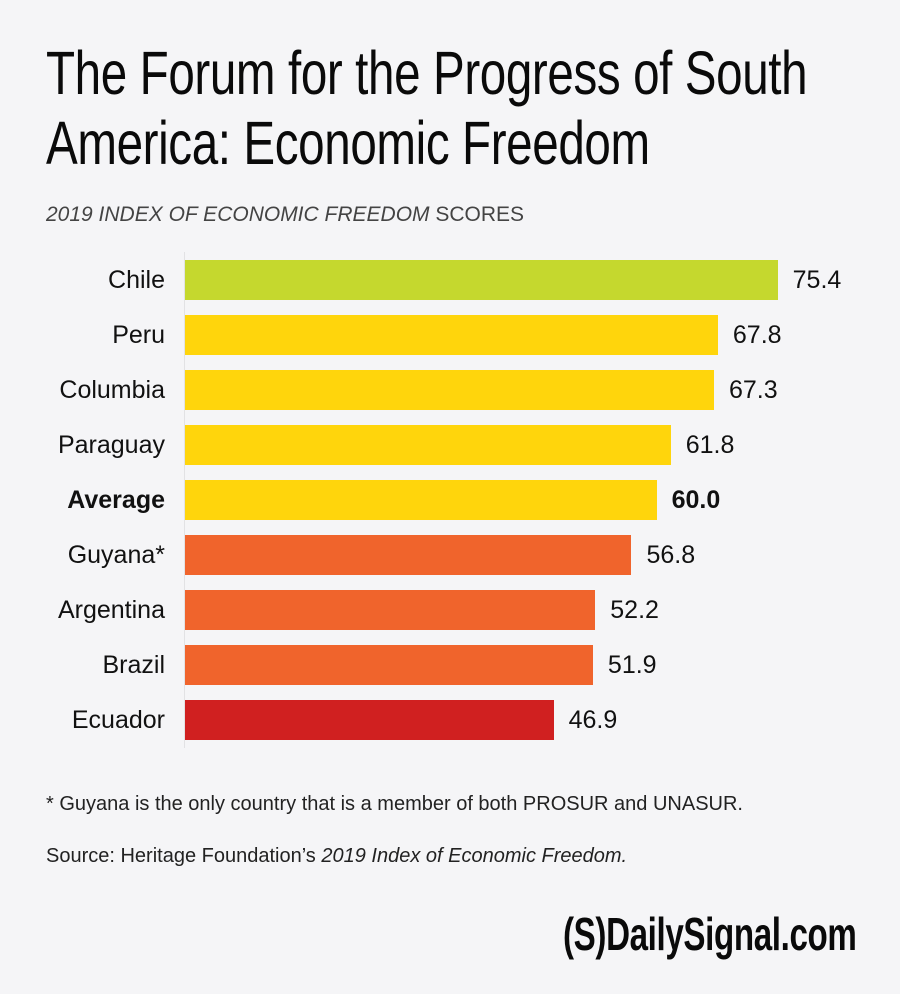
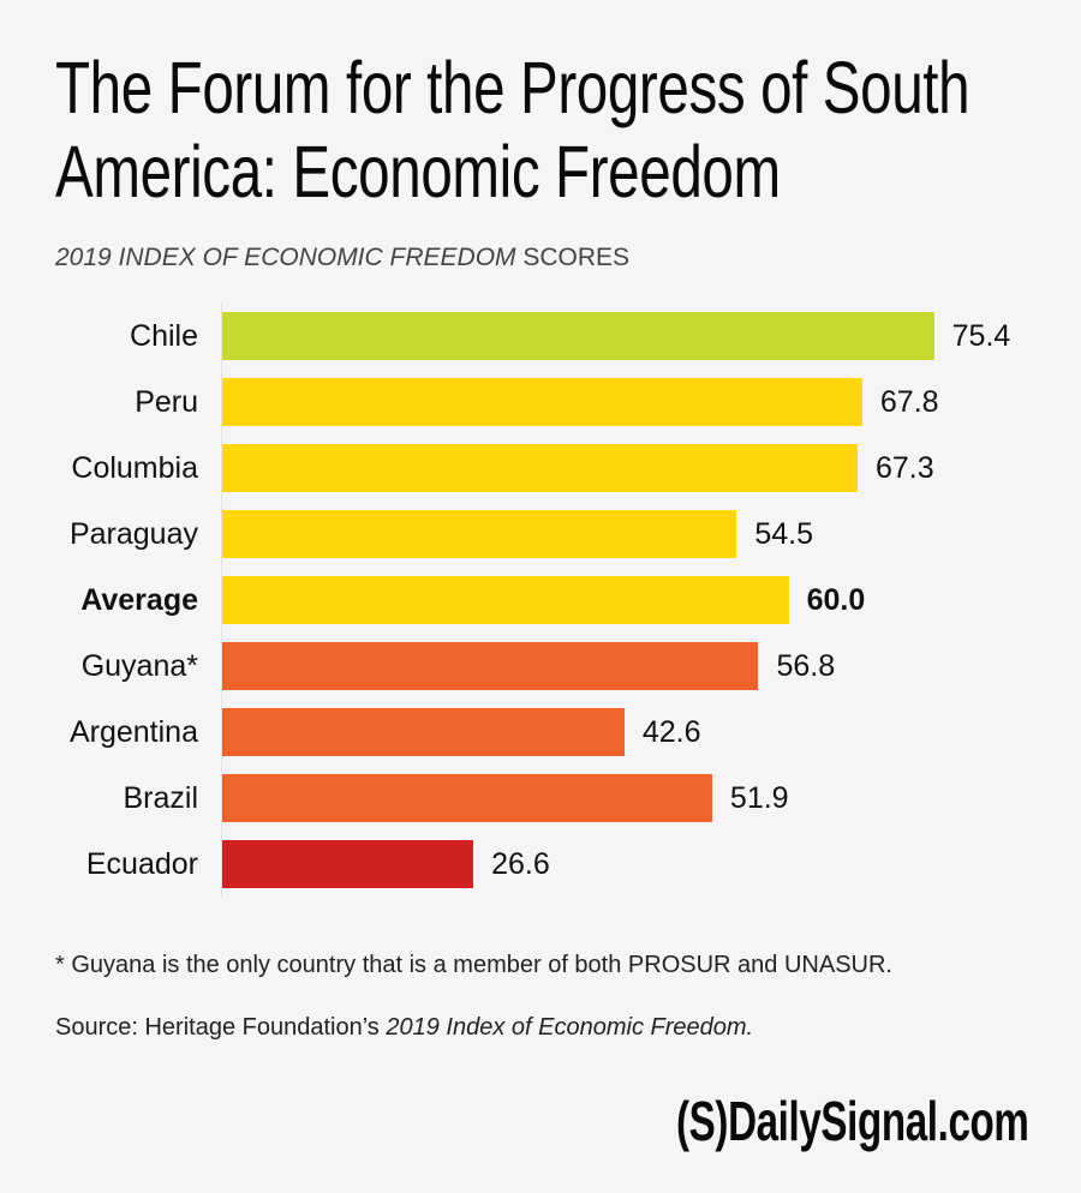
Paraguay: 61.8 -> 54.5
Argentina: 52.2 -> 42.6
Ecuador: 46.9 -> 26.6
